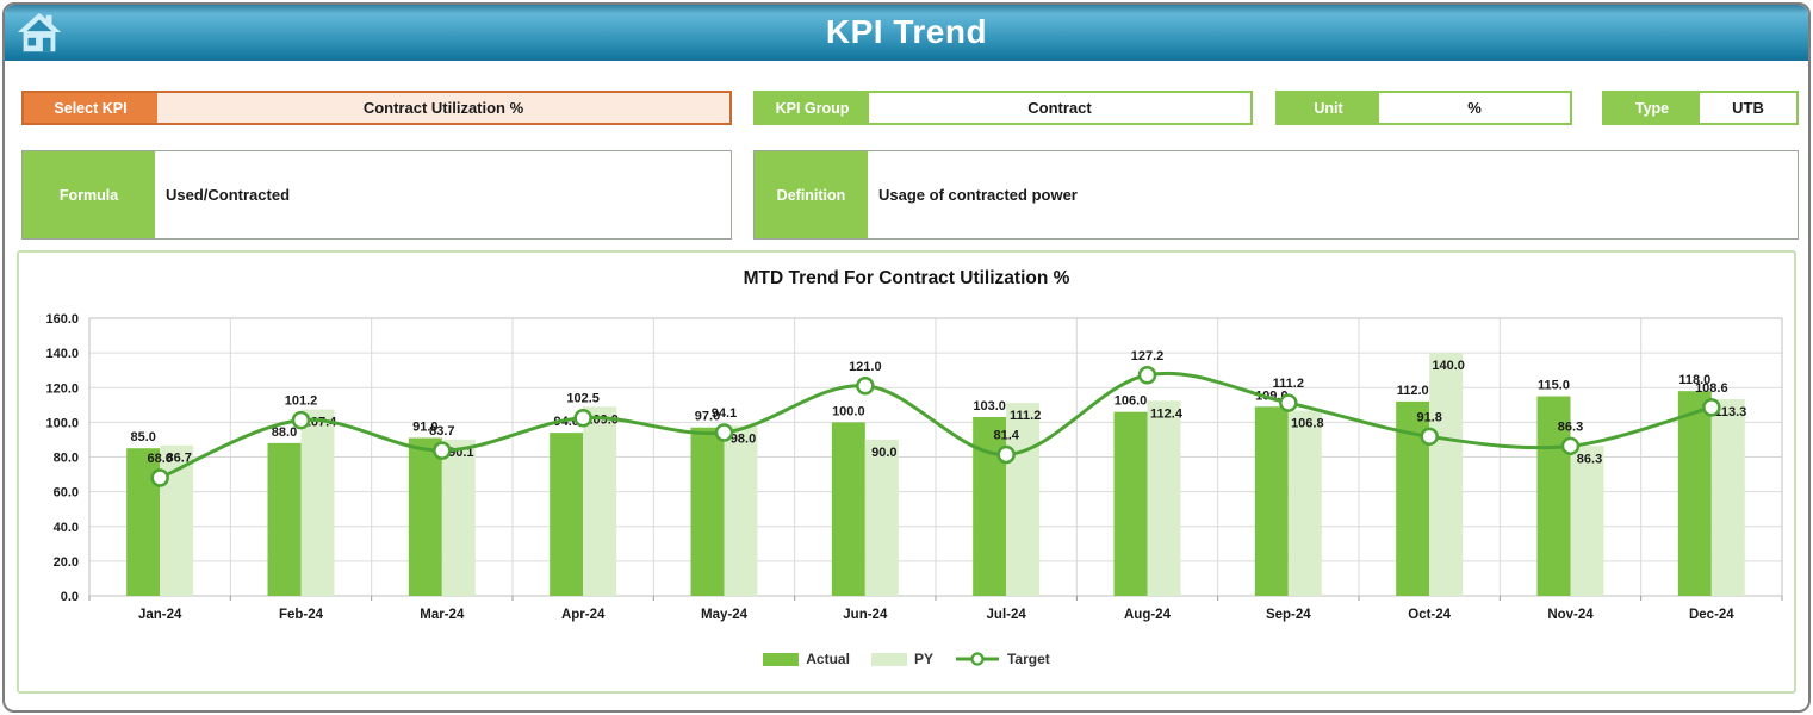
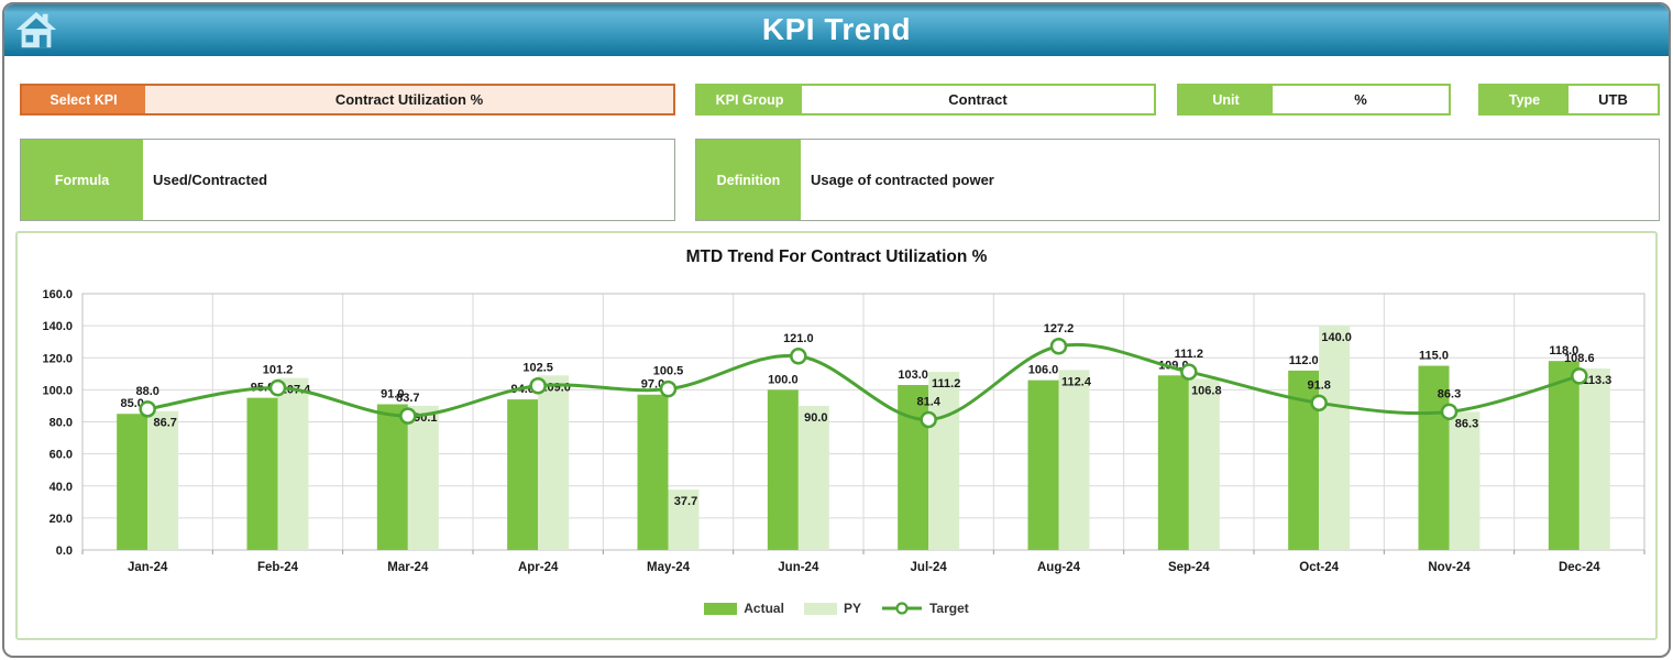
Target/Jan-24: 68.0 -> 88.0
Actual/Feb-24: 88.0 -> 95.0
PY/May-24: 98.0 -> 37.7
Target/May-24: 94.1 -> 100.5
